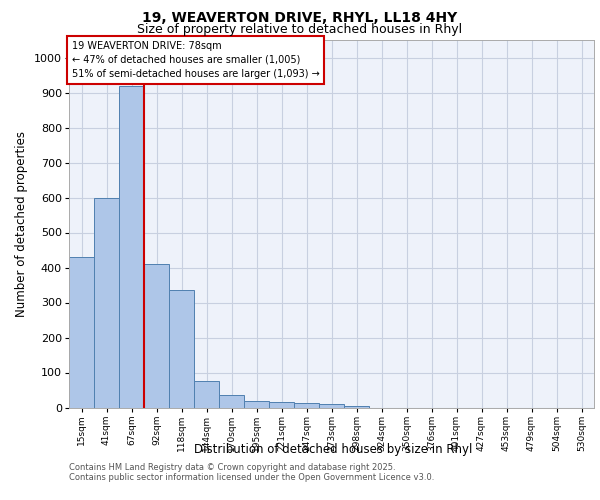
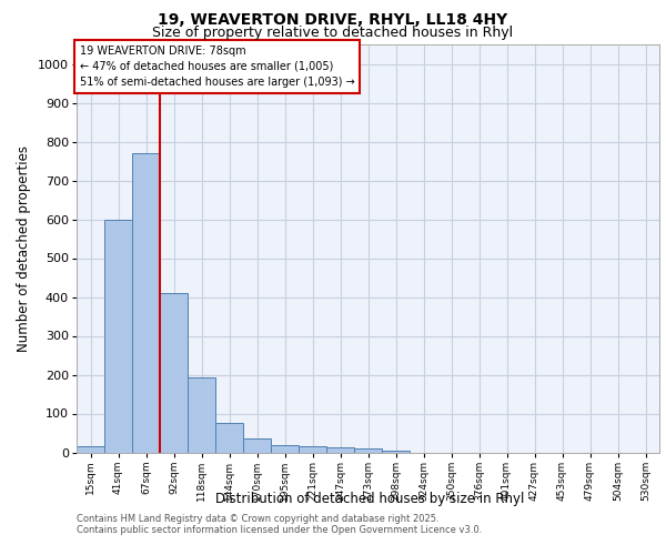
15sqm: 430 -> 15
67sqm: 920 -> 770
118sqm: 335 -> 193
